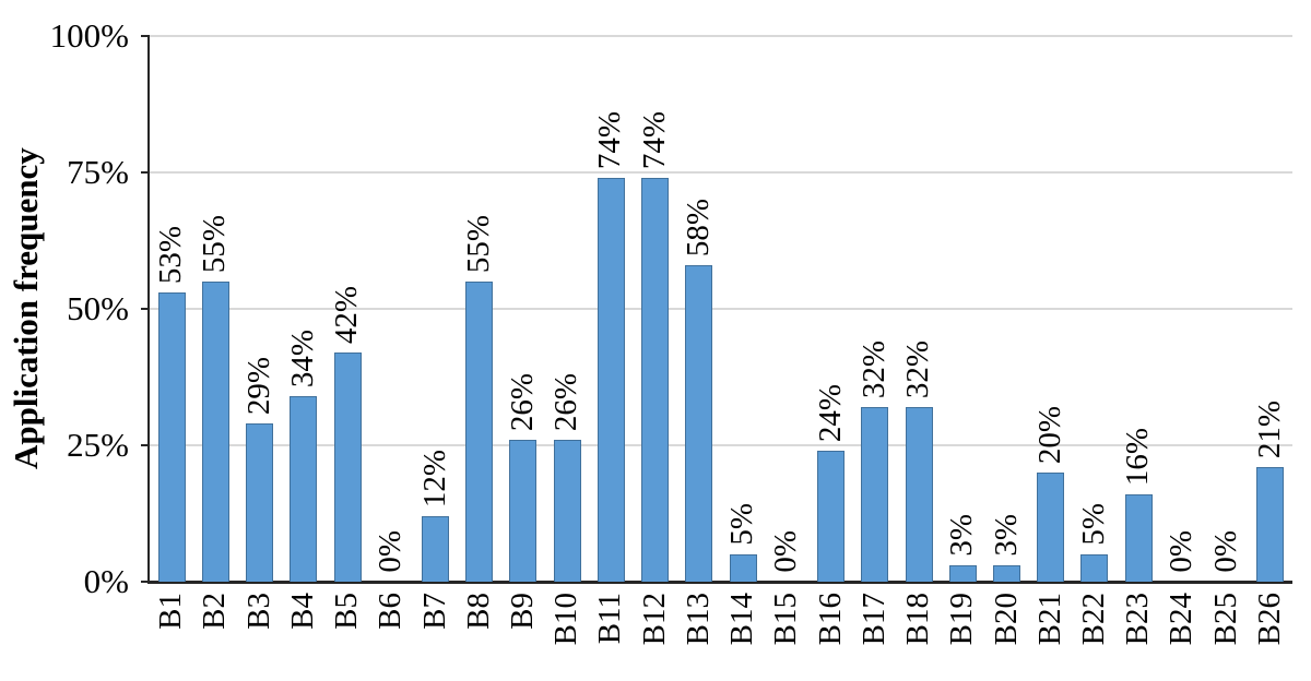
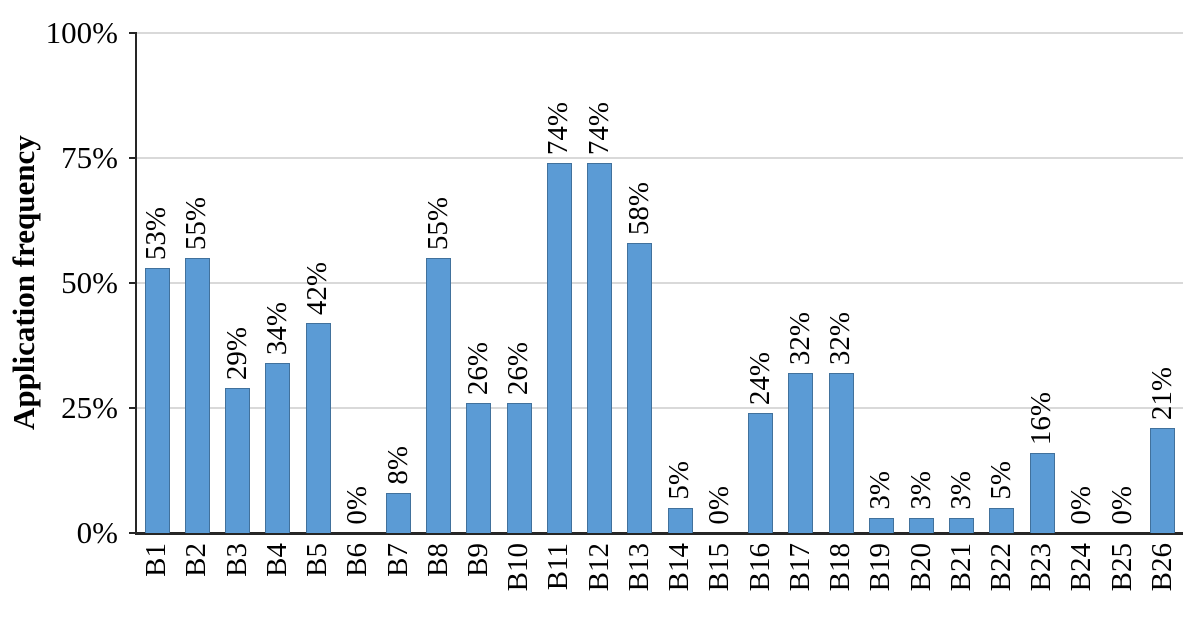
B7: 12% -> 8%
B21: 20% -> 3%
